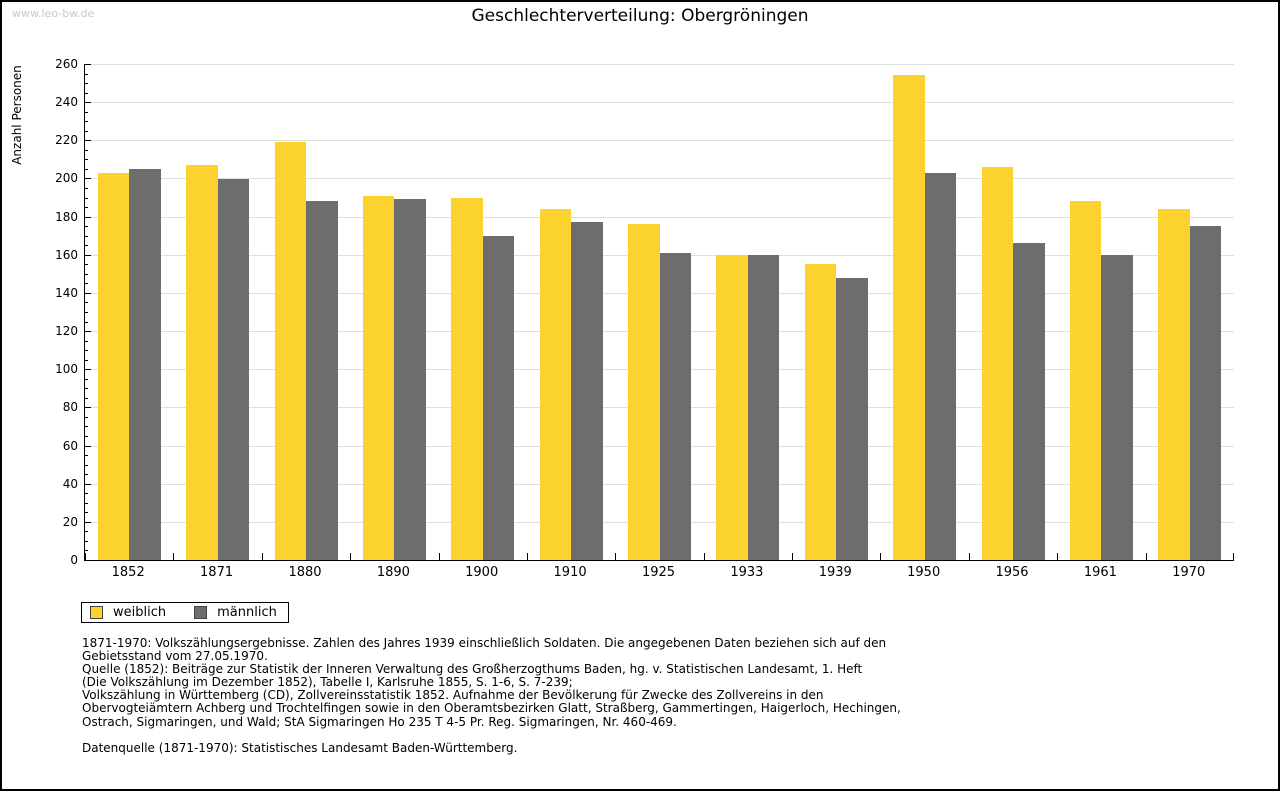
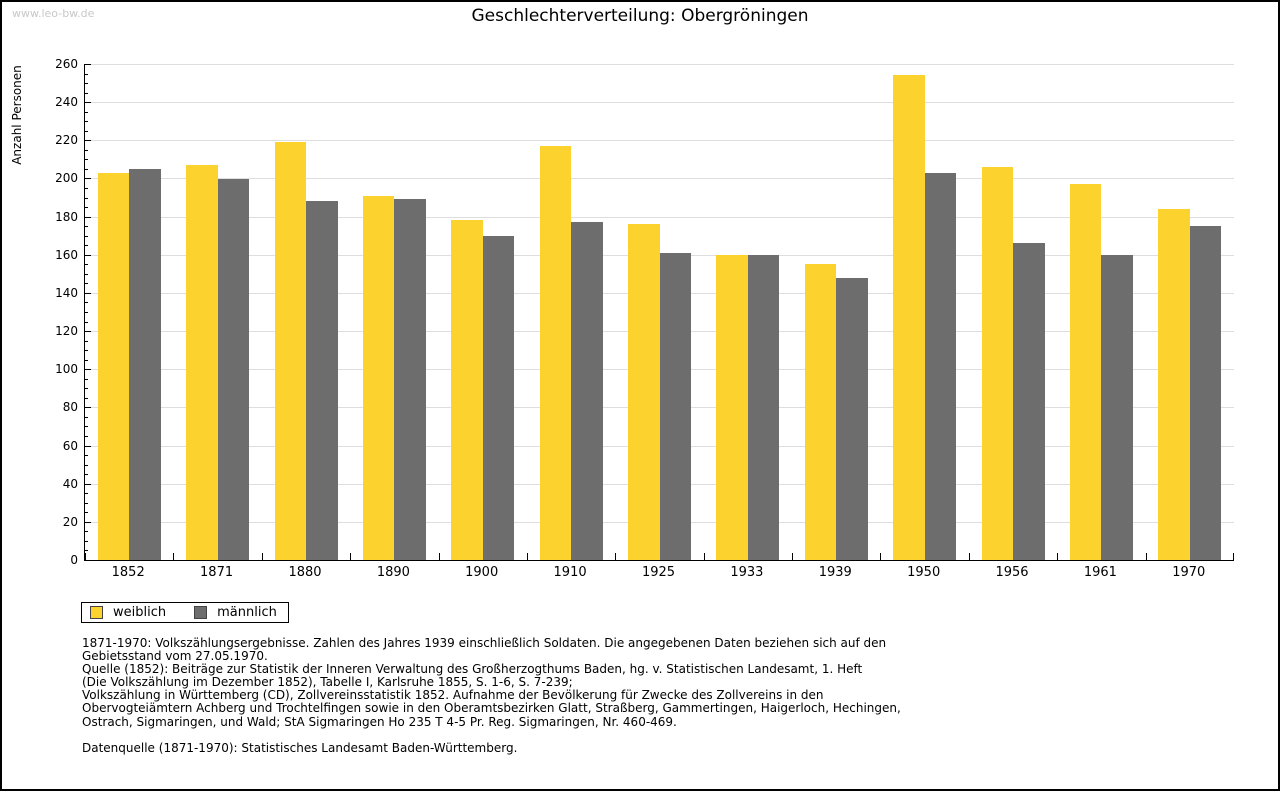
weiblich/1900: 190 -> 178
weiblich/1910: 184 -> 217
weiblich/1961: 188 -> 197
